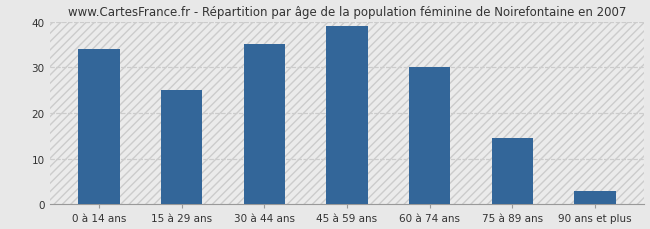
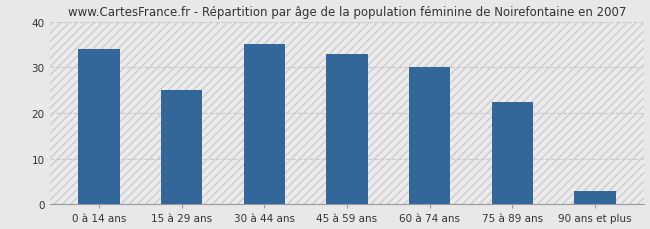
45 à 59 ans: 39.0 -> 33.0
75 à 89 ans: 14.5 -> 22.5
